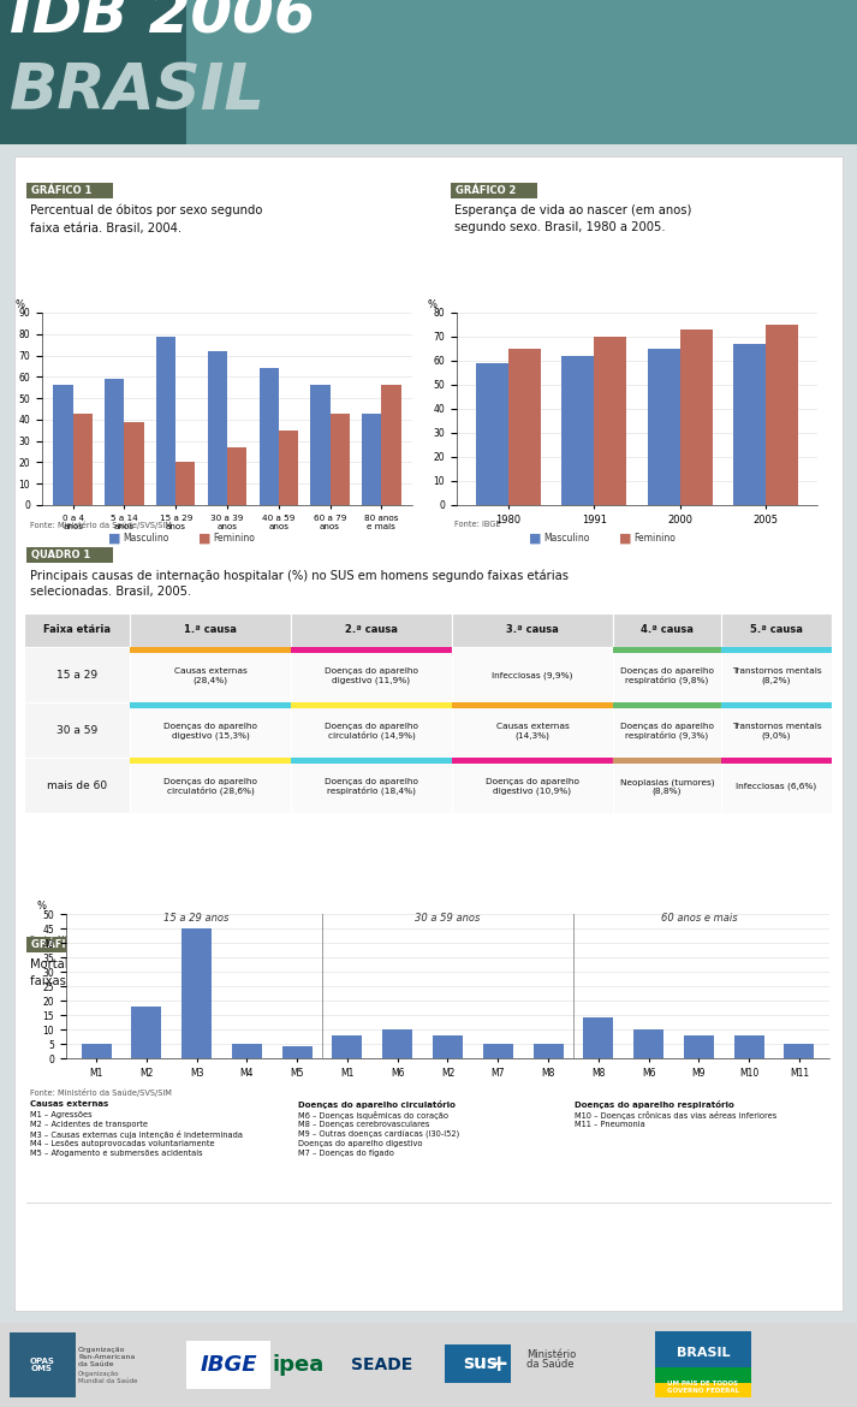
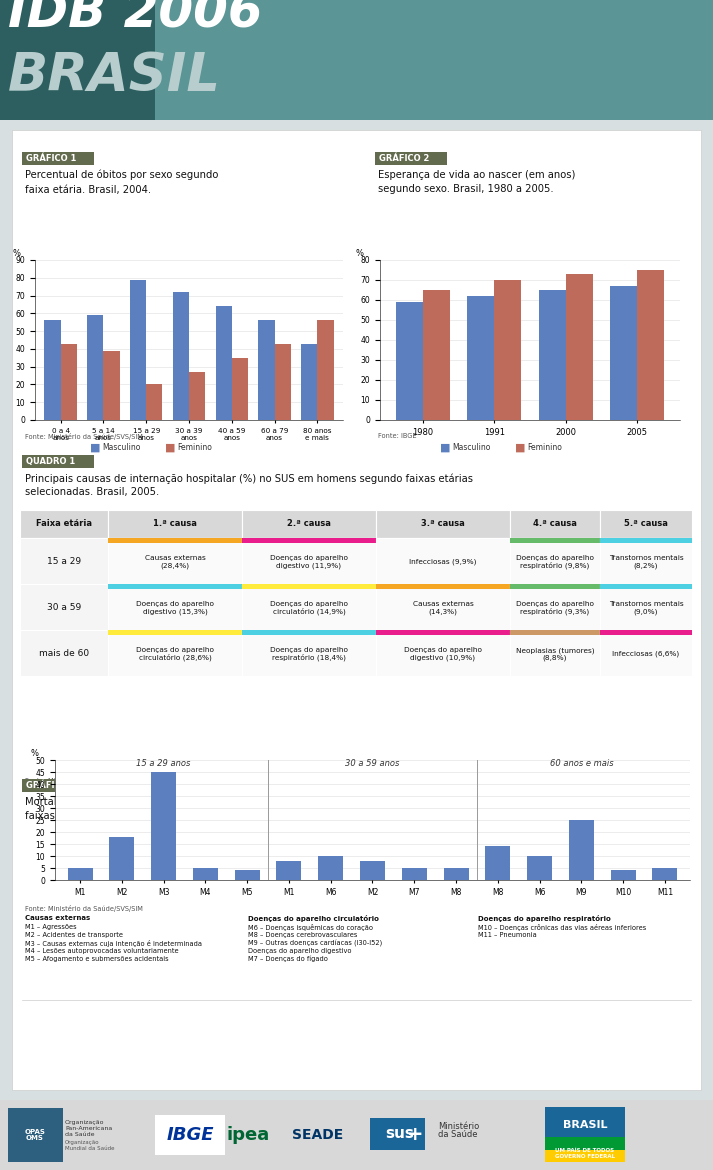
M9: 8 -> 25
M10: 8 -> 4
